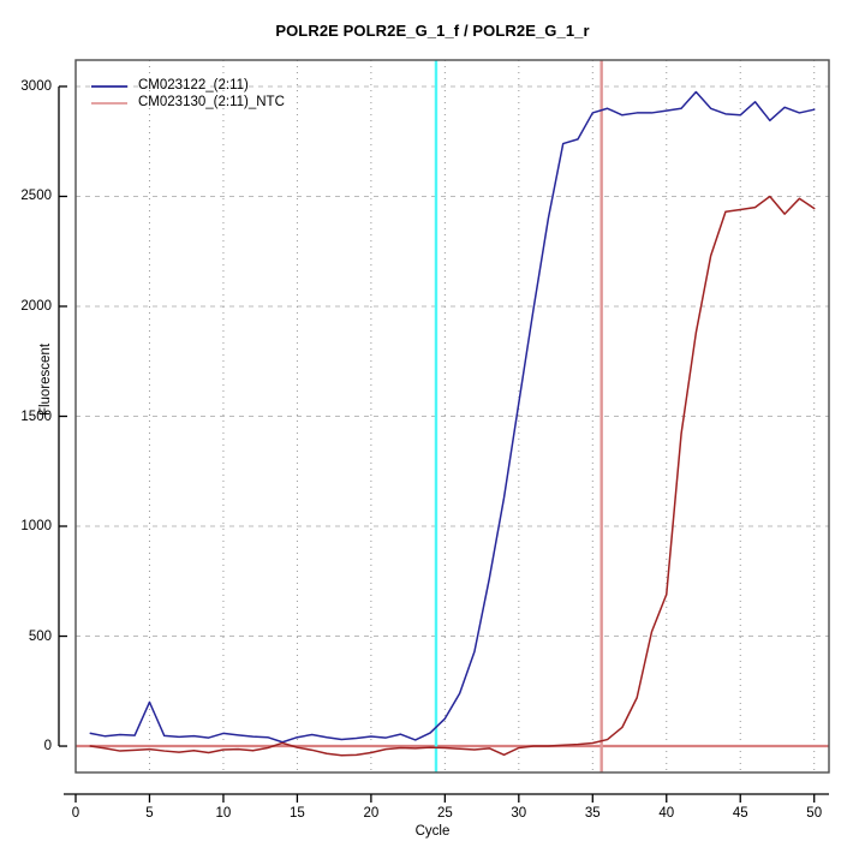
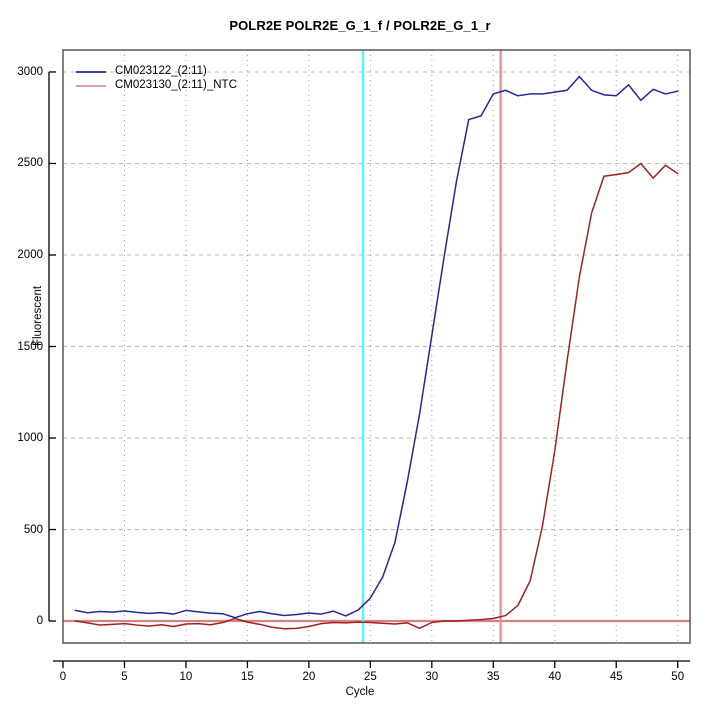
CM023122_(2:11)/5: 200 -> 60
CM023130_(2:11)_NTC/40: 690 -> 930
